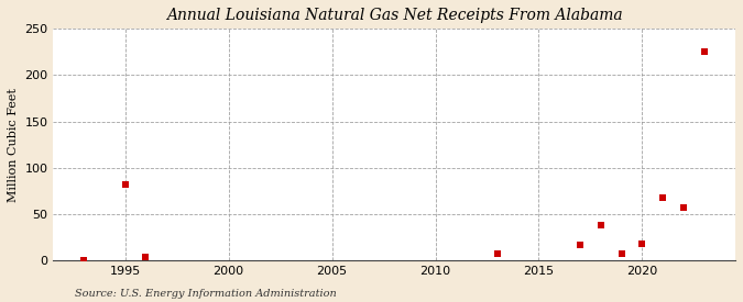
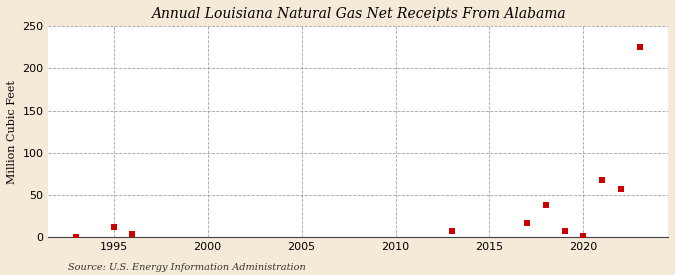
1995: 82 -> 12
2020: 18 -> 2
